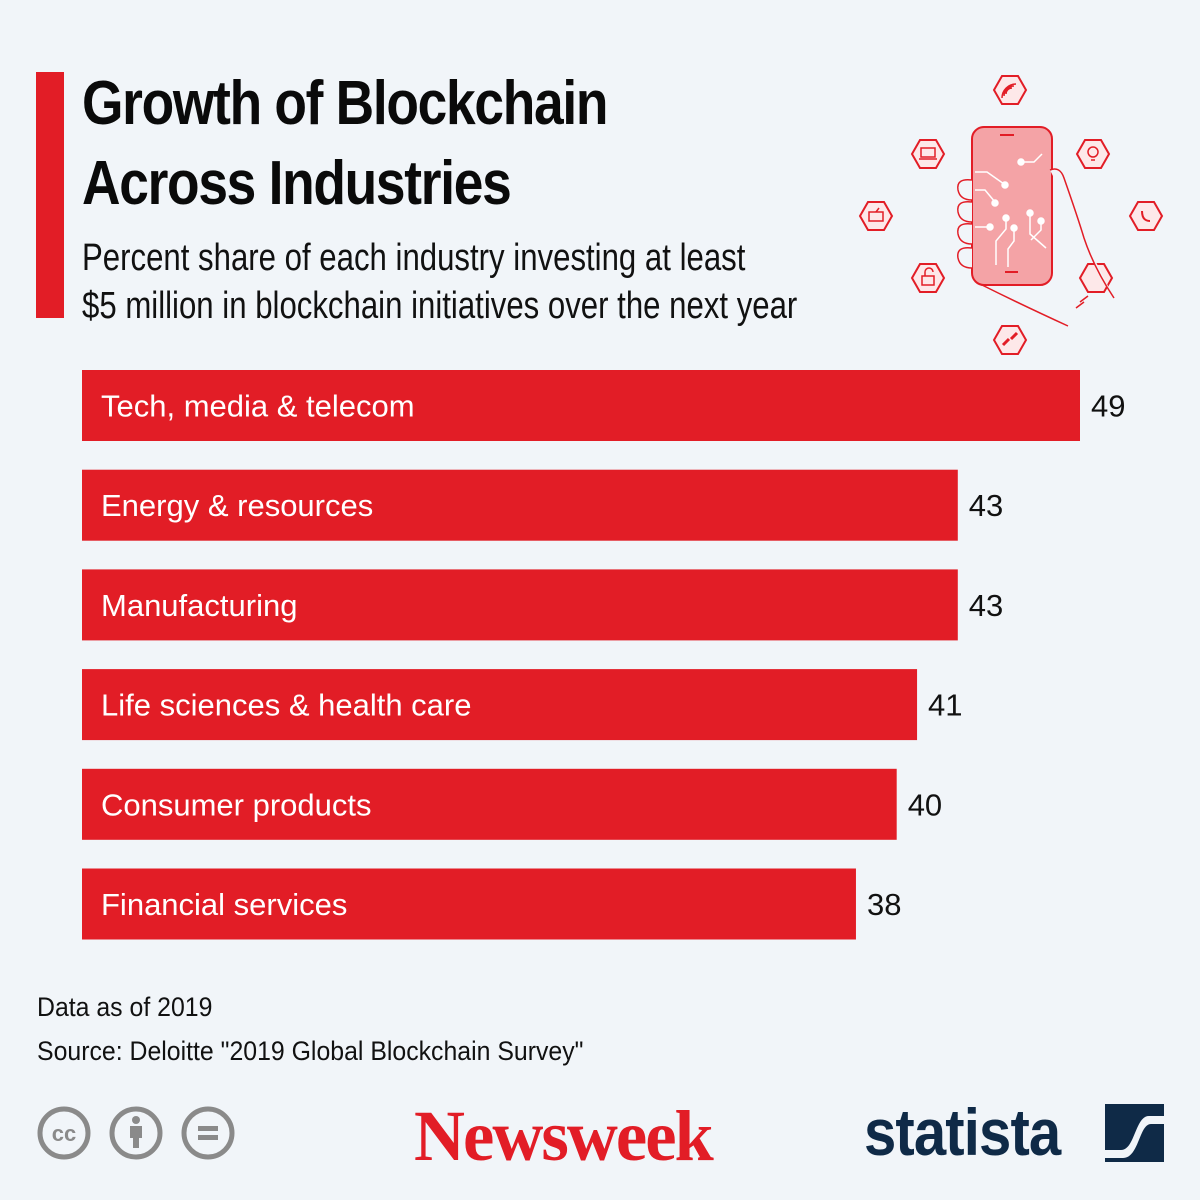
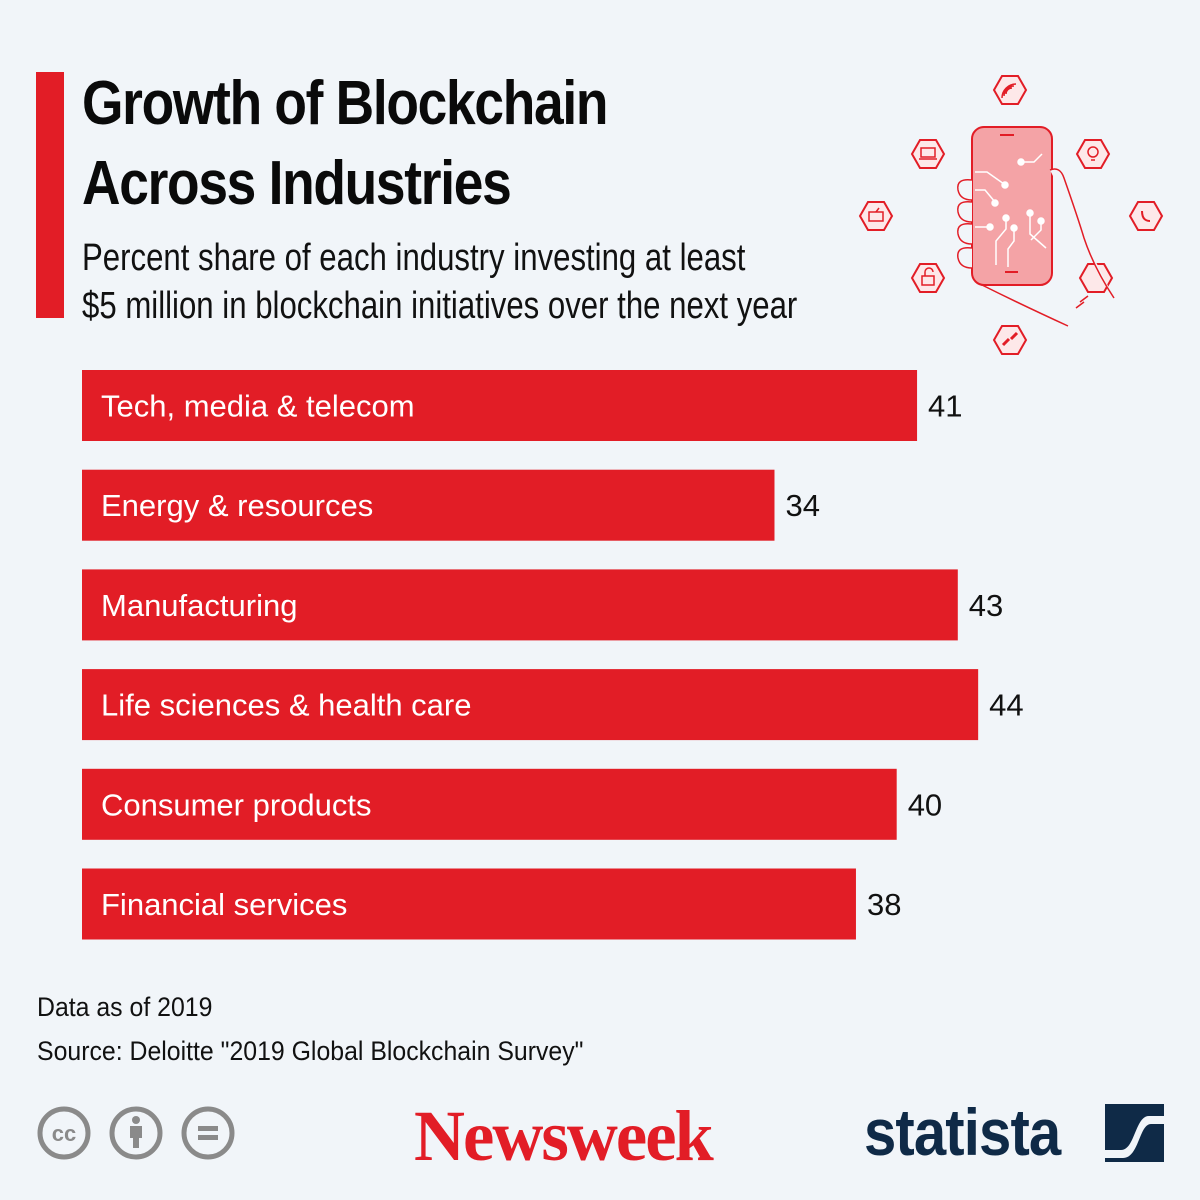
Tech, media & telecom: 49 -> 41
Energy & resources: 43 -> 34
Life sciences & health care: 41 -> 44
